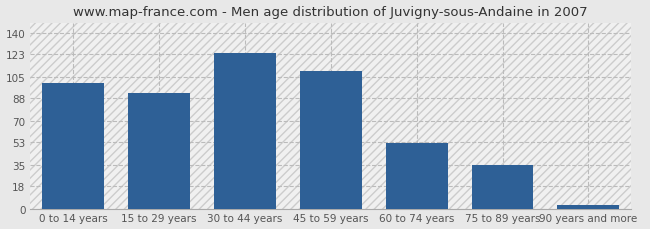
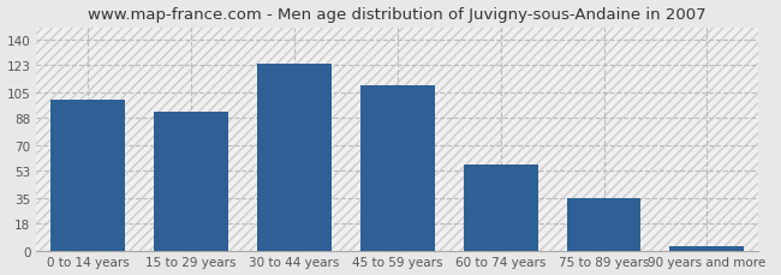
60 to 74 years: 52 -> 57
